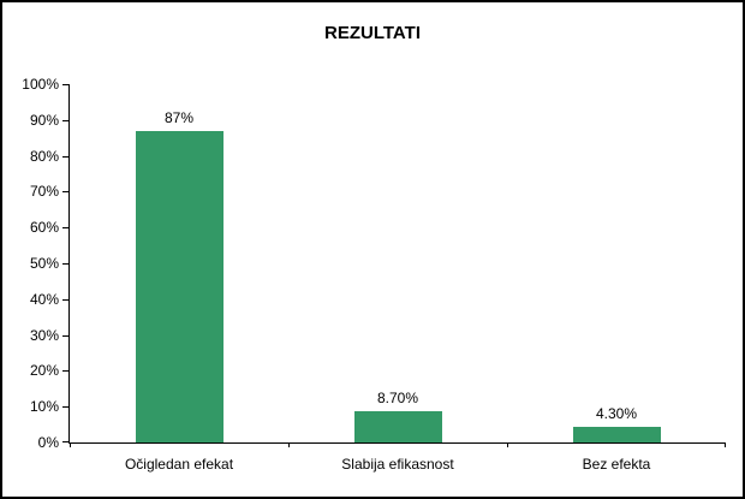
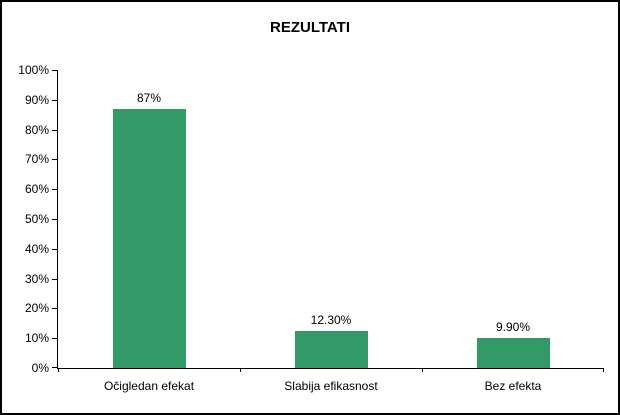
Slabija efikasnost: 8.70% -> 12.30%
Bez efekta: 4.30% -> 9.90%
